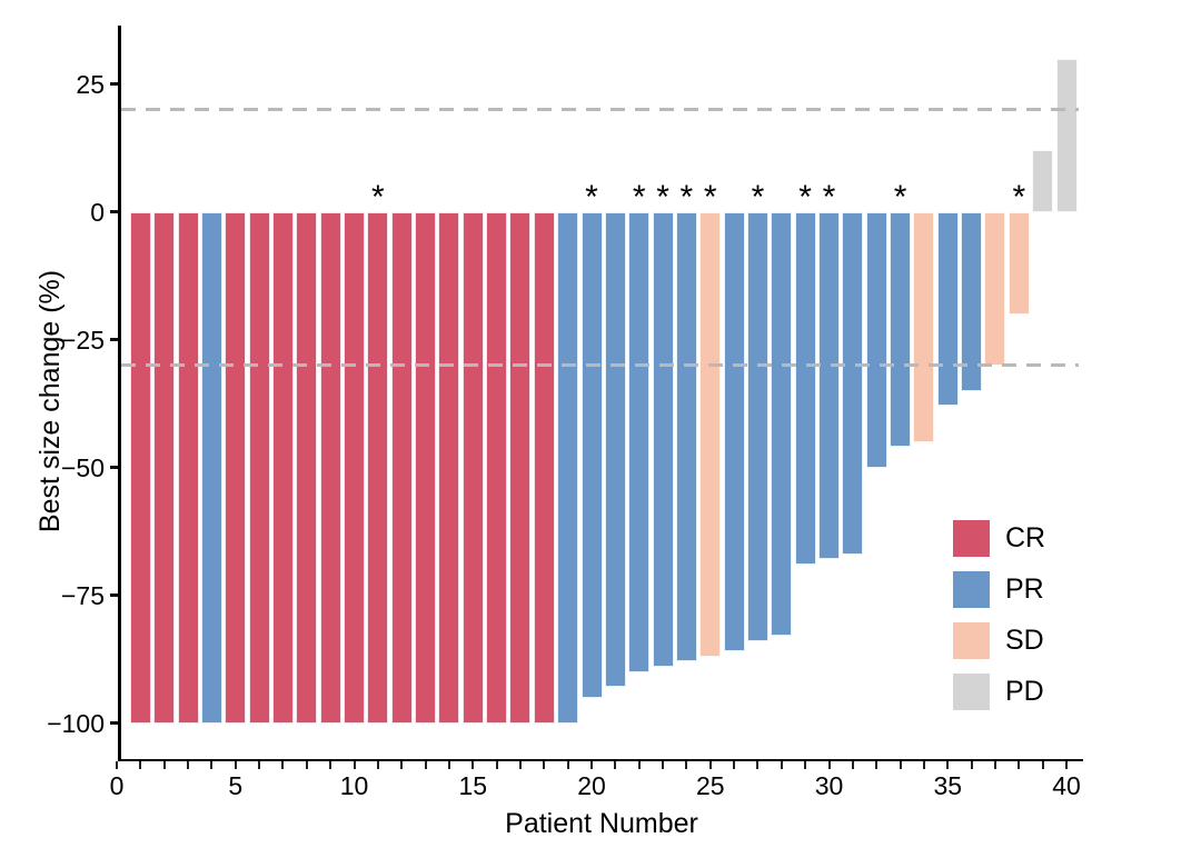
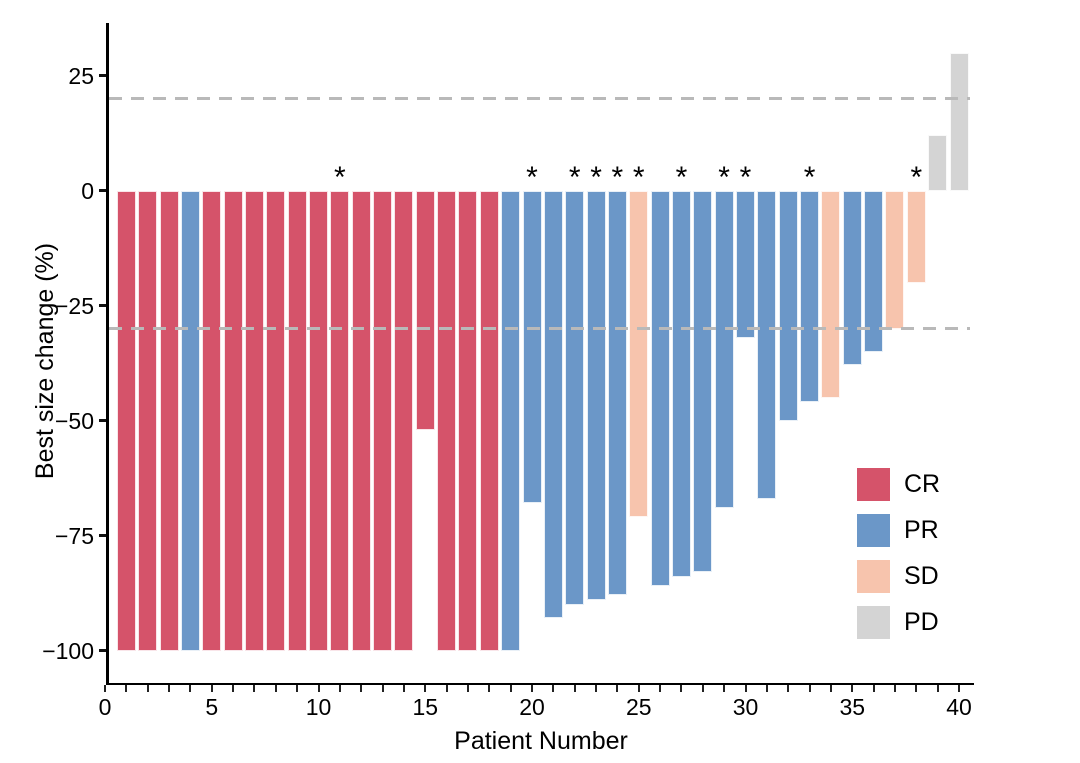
15: -100 -> -52
20: -95 -> -68
25: -87 -> -71
30: -68 -> -32
